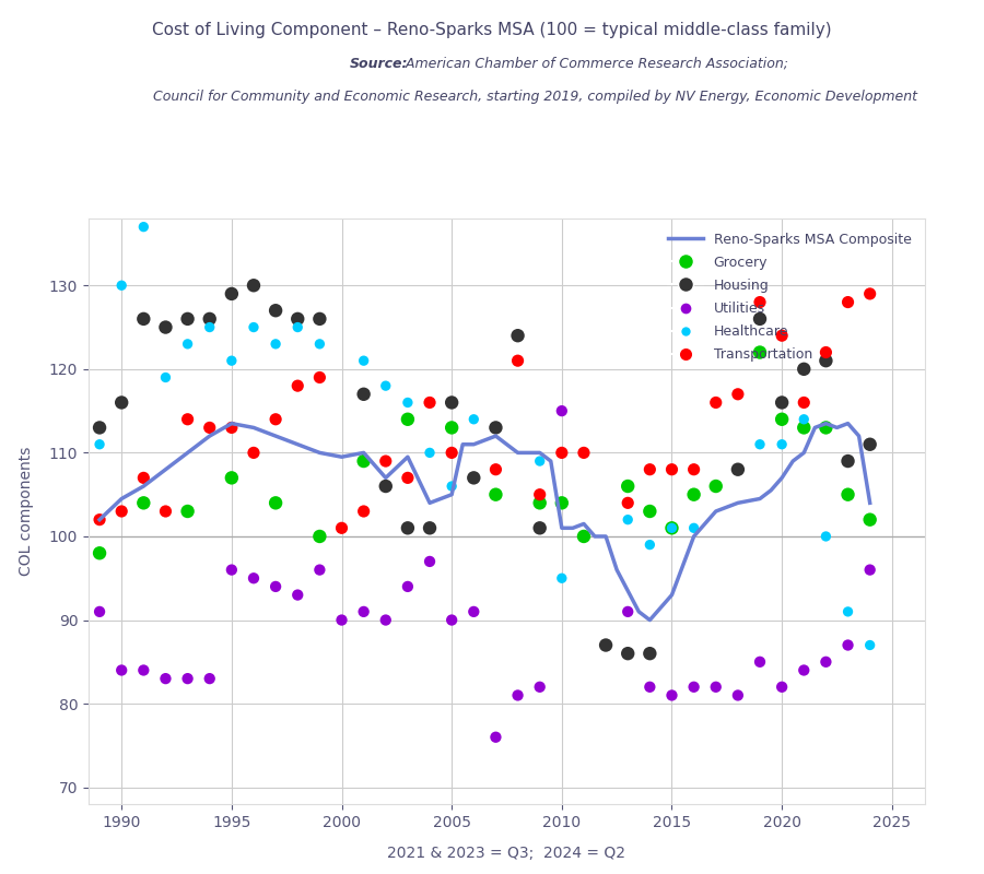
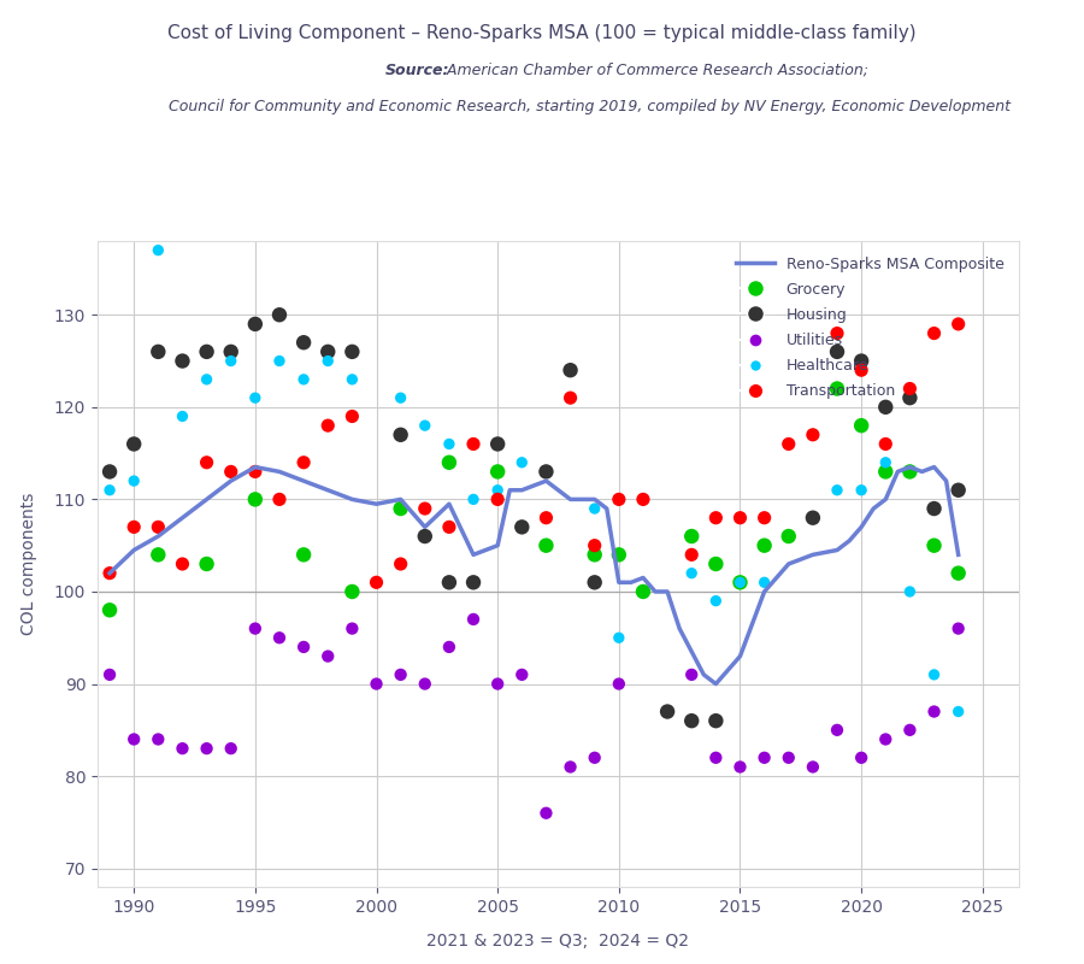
Healthcare/1990: 130 -> 112
Transportation/1990: 103 -> 107
Grocery/1995: 107 -> 110
Healthcare/2005: 106 -> 111
Utilities/2010: 115 -> 90
Grocery/2020: 114 -> 118
Housing/2020: 116 -> 125
